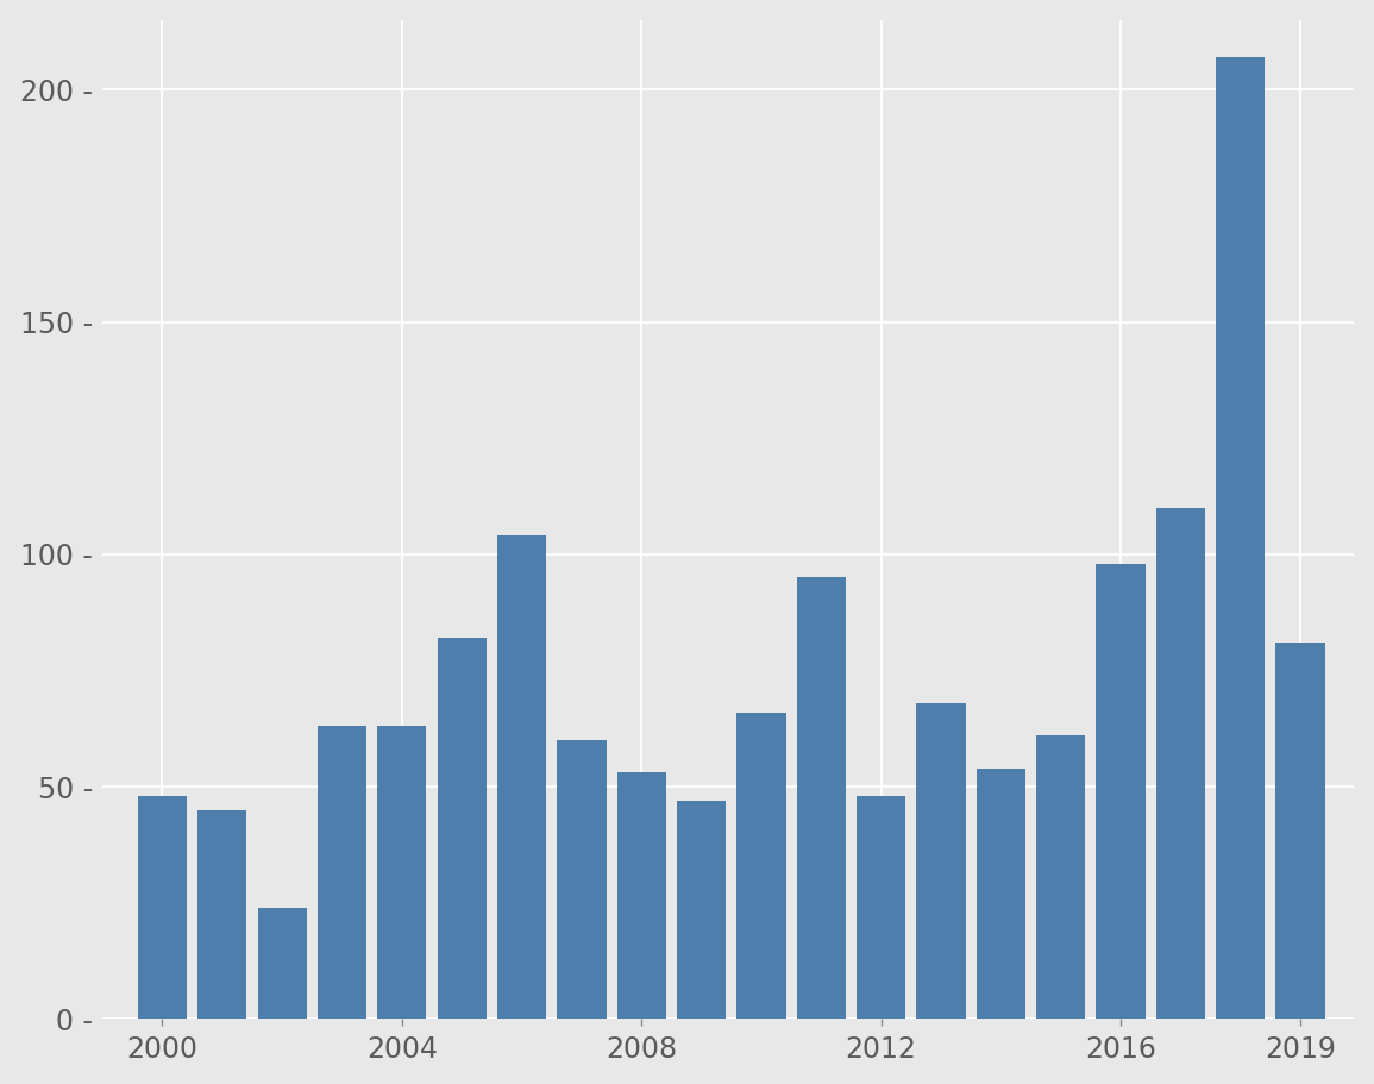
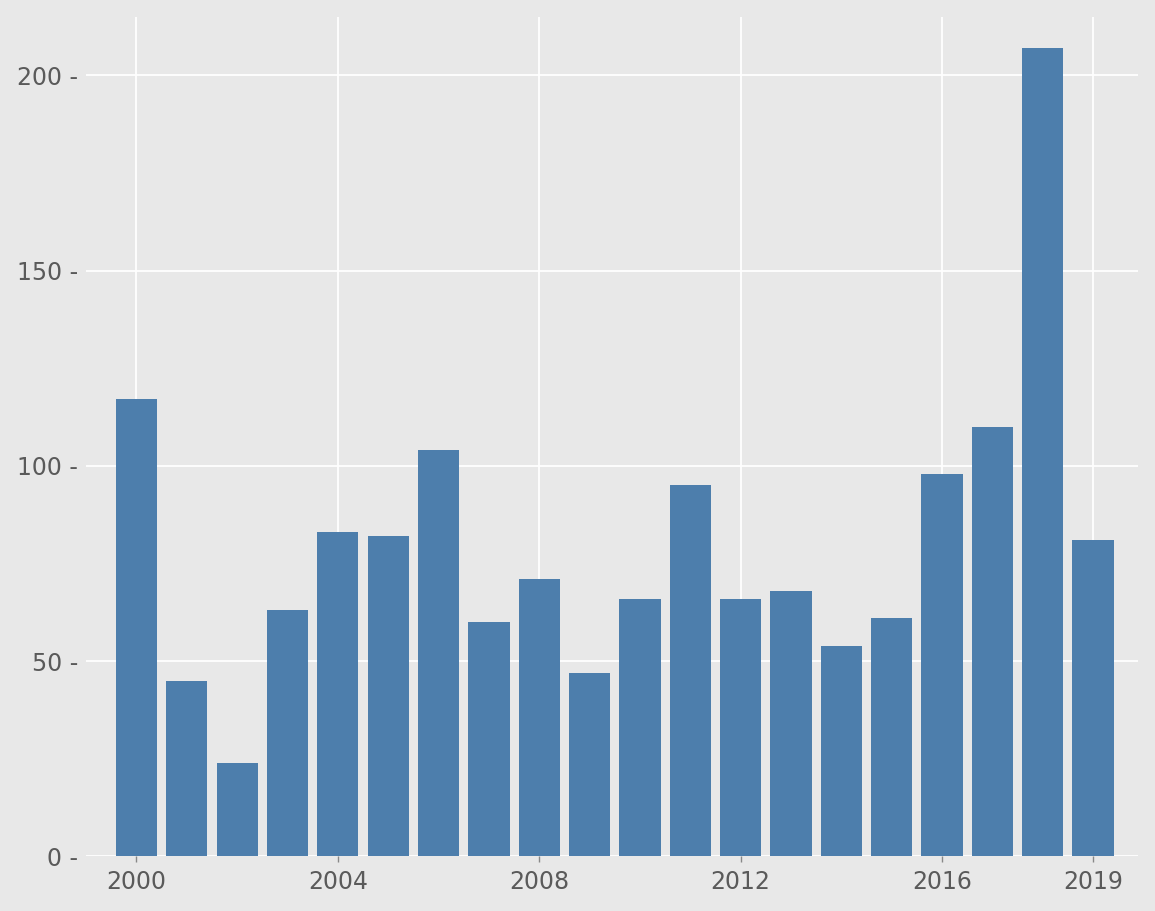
2000: 48 - -> 117 -
2004: 63 - -> 83 -
2008: 53 - -> 71 -
2012: 48 - -> 66 -
